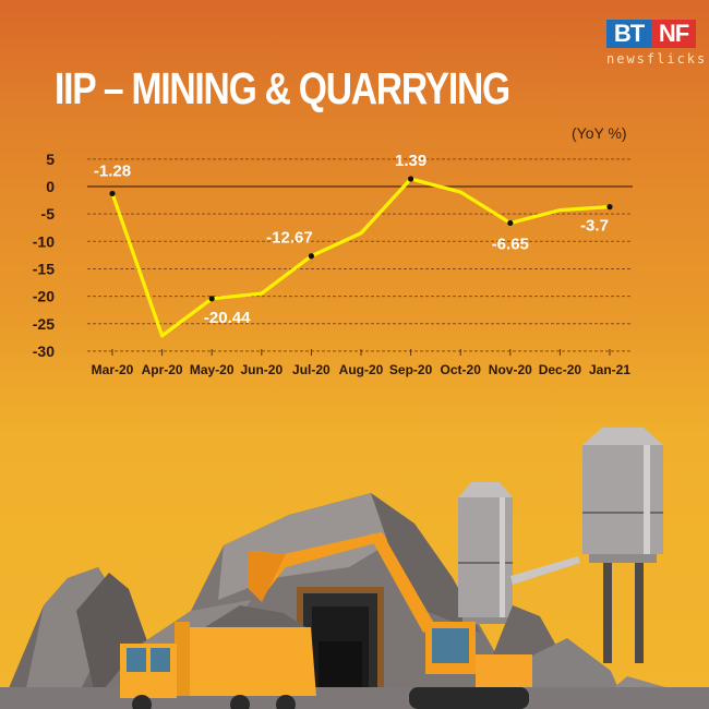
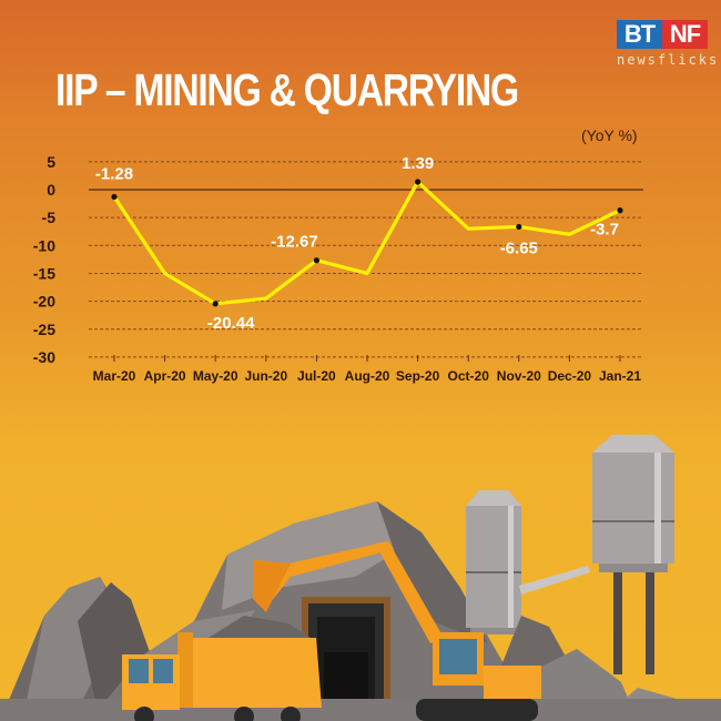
Apr-20: -27 -> -15
Aug-20: -8 -> -15
Oct-20: -1 -> -7
Dec-20: -4 -> -8
